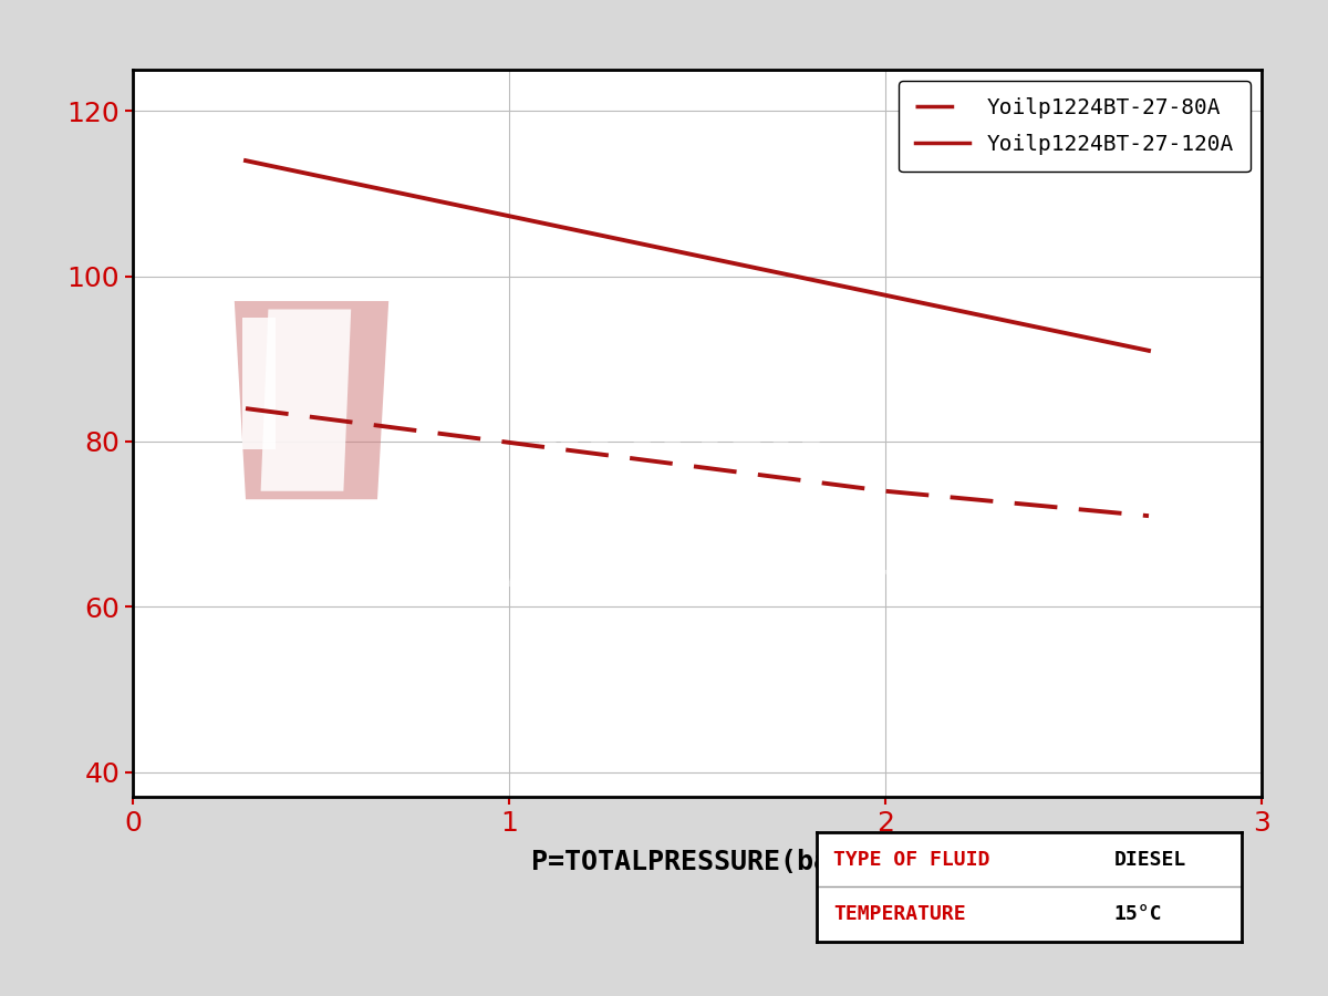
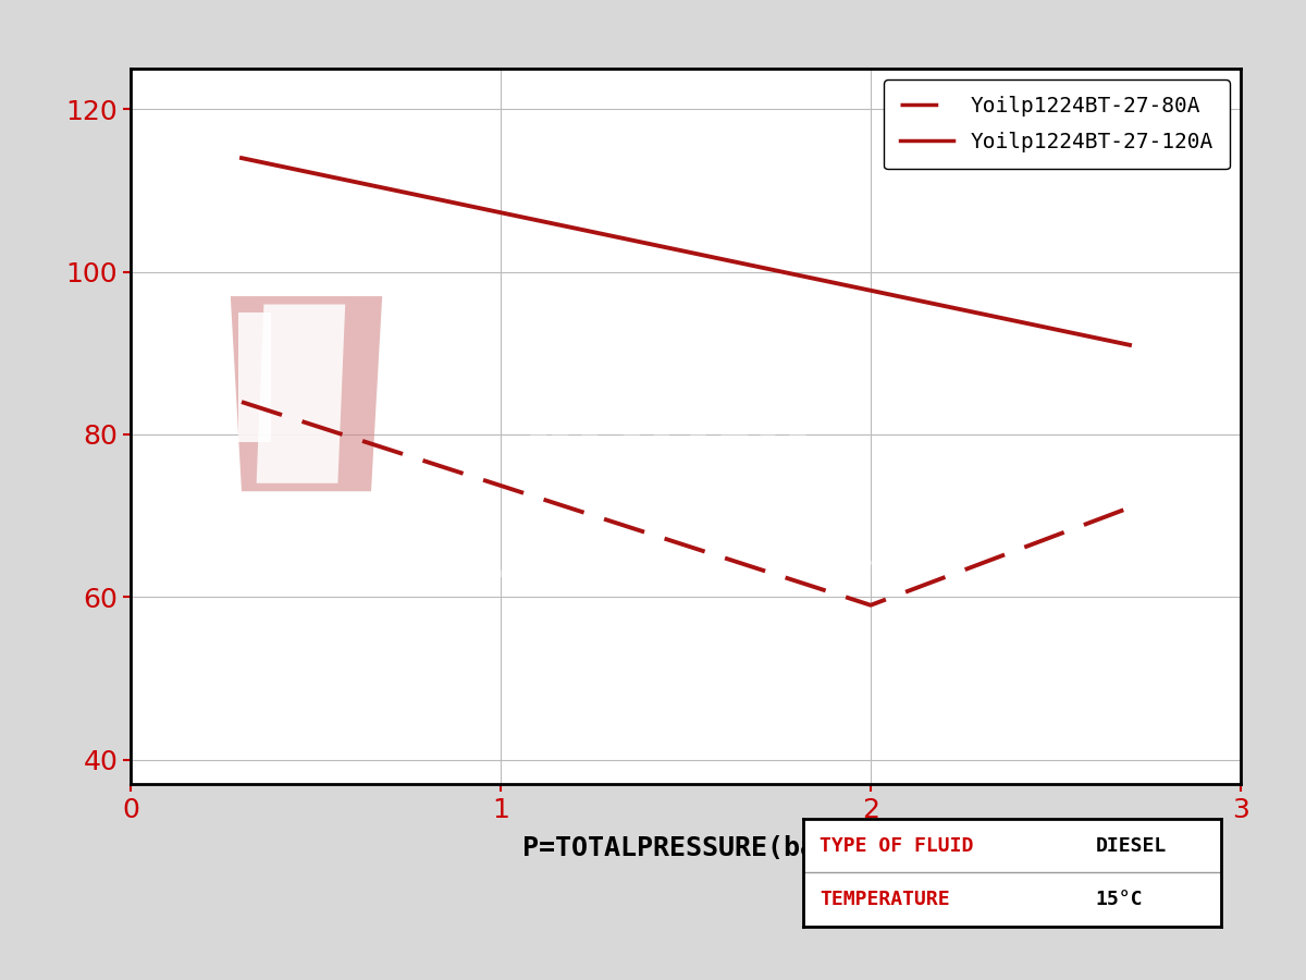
2: 74 -> 59
